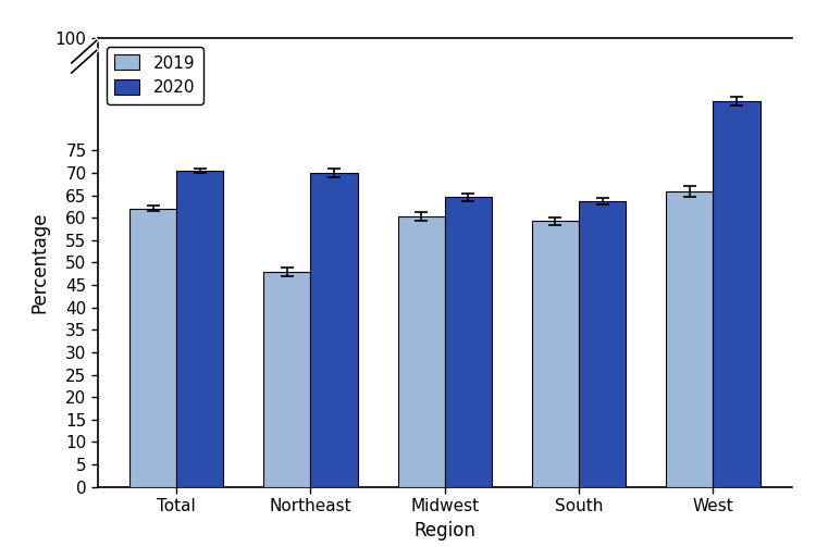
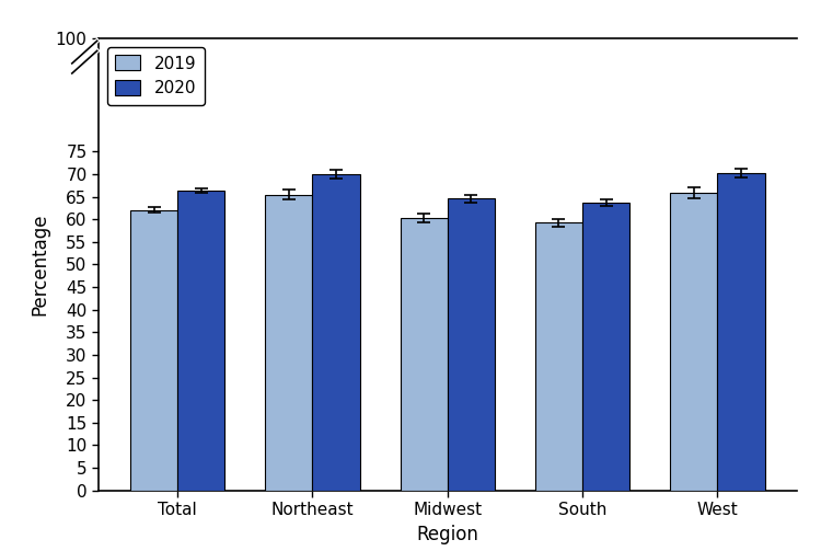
2020/Total: 70.5 -> 66.4
2019/Northeast: 48.0 -> 65.5
2020/West: 86.0 -> 70.3
